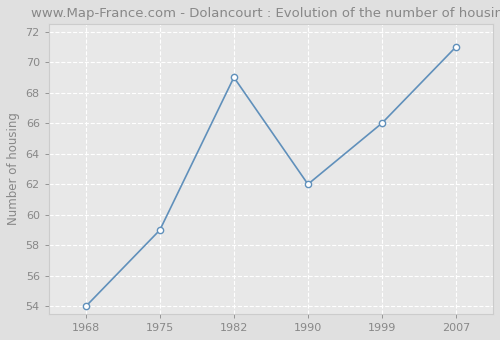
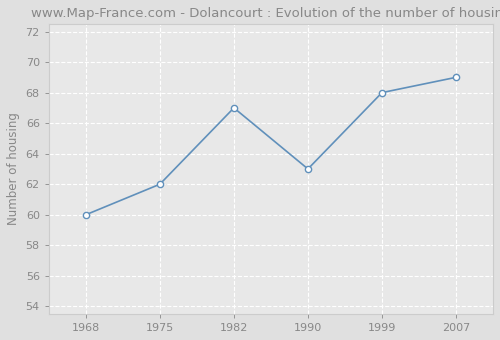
1968: 54 -> 60
1975: 59 -> 62
1982: 69 -> 67
1990: 62 -> 63
1999: 66 -> 68
2007: 71 -> 69
